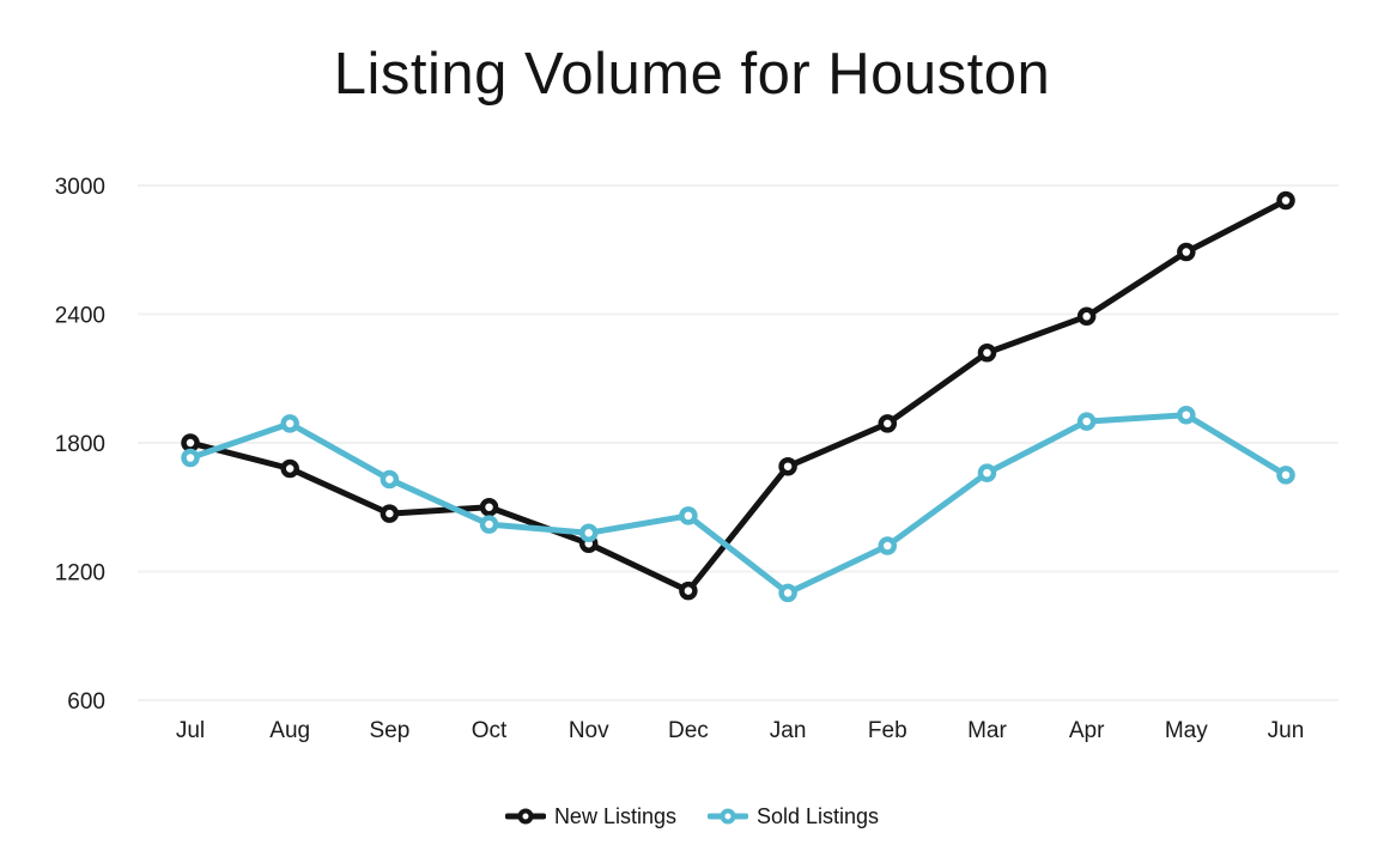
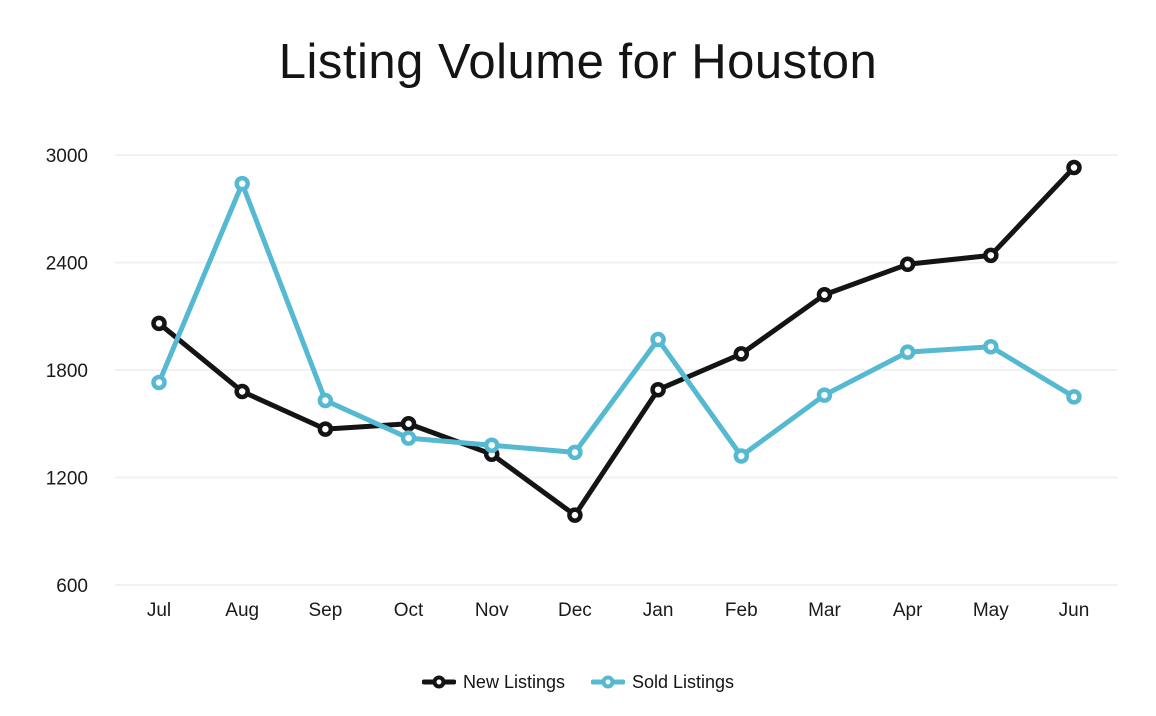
New Listings/Jul: 1800 -> 2060
Sold Listings/Aug: 1890 -> 2840
New Listings/Dec: 1110 -> 990
Sold Listings/Dec: 1460 -> 1340
Sold Listings/Jan: 1100 -> 1970
New Listings/May: 2690 -> 2440
